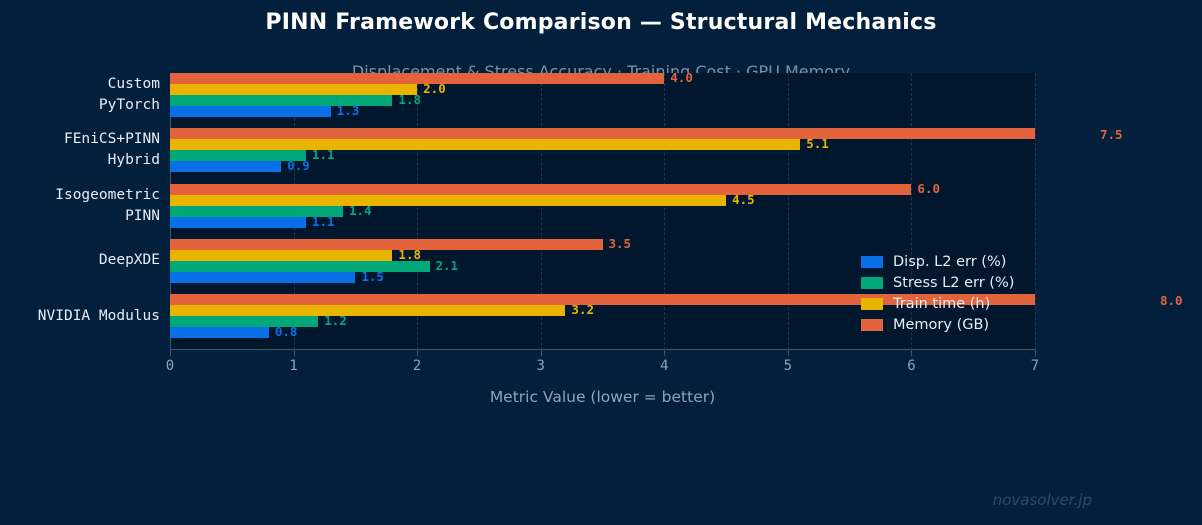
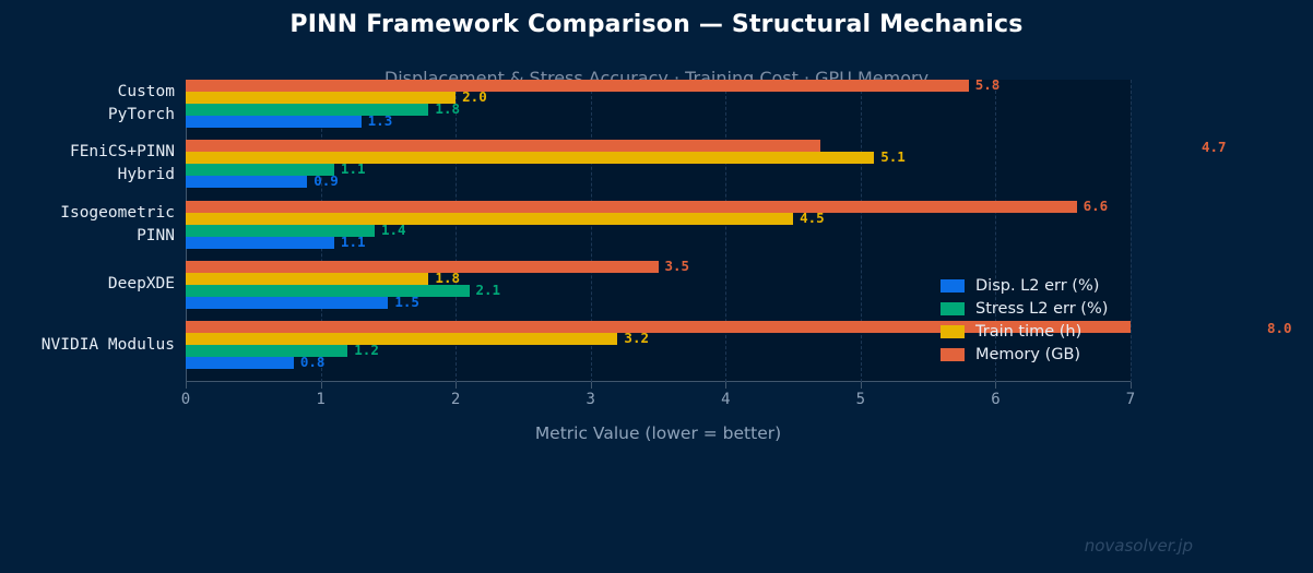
Memory (GB)/Custom PyTorch: 4.0 -> 5.8
Memory (GB)/FEniCS+PINN Hybrid: 7.5 -> 4.7
Memory (GB)/Isogeometric PINN: 6.0 -> 6.6
